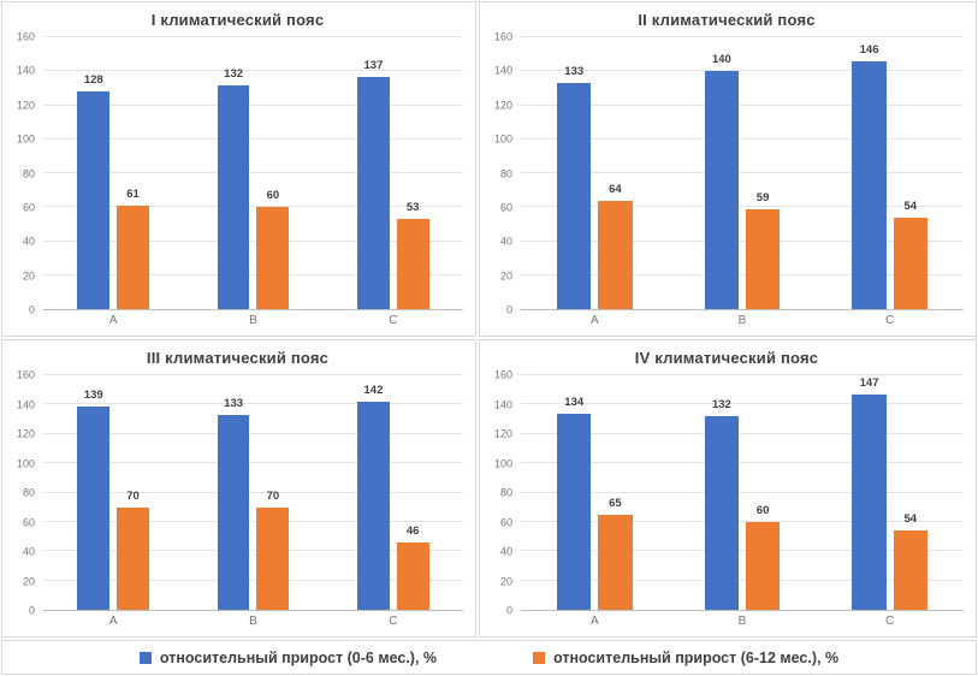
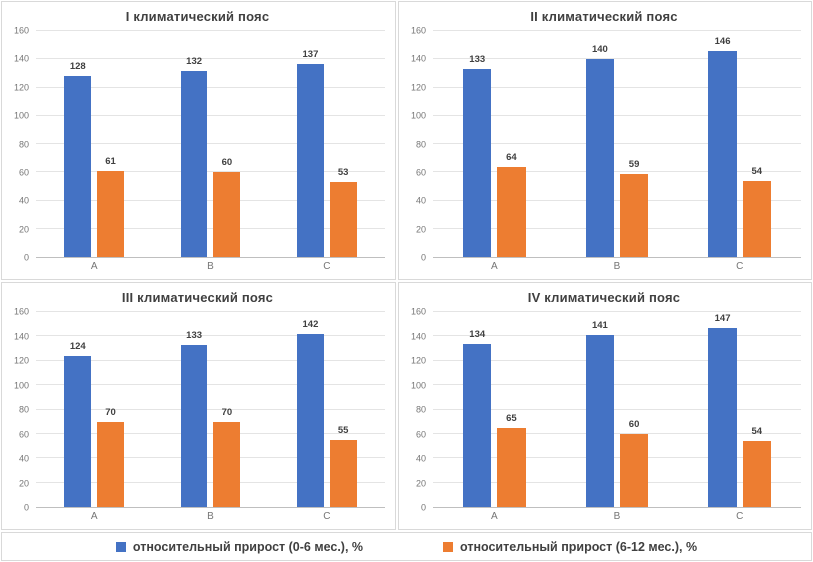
III климатический пояс/относительный прирост (0-6 мес.), %/A: 139 -> 124
III климатический пояс/относительный прирост (6-12 мес.), %/C: 46 -> 55
IV климатический пояс/относительный прирост (0-6 мес.), %/B: 132 -> 141
